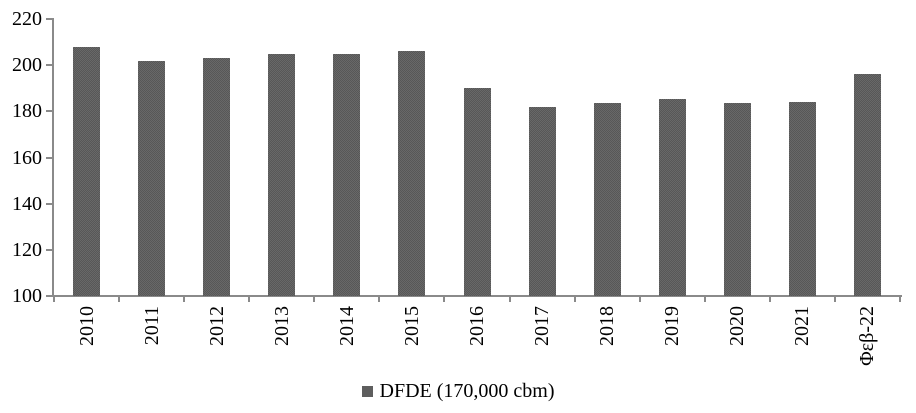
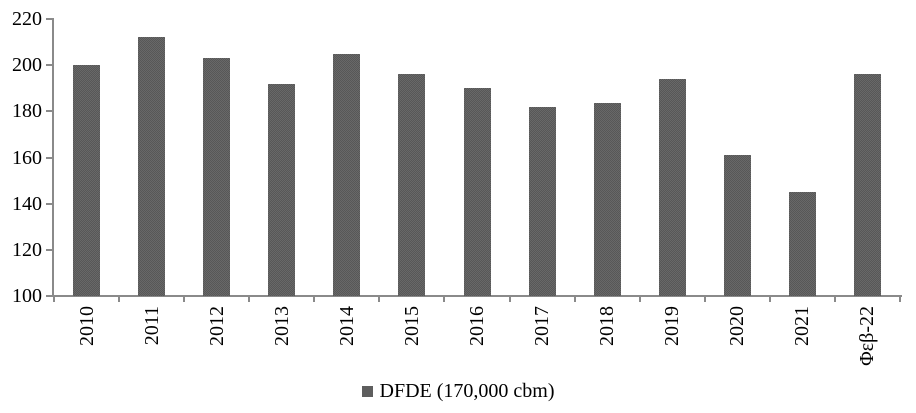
2010: 208 -> 200
2011: 202 -> 212
2013: 205 -> 192
2015: 206 -> 196
2019: 186 -> 194
2020: 184 -> 161
2021: 184 -> 145
